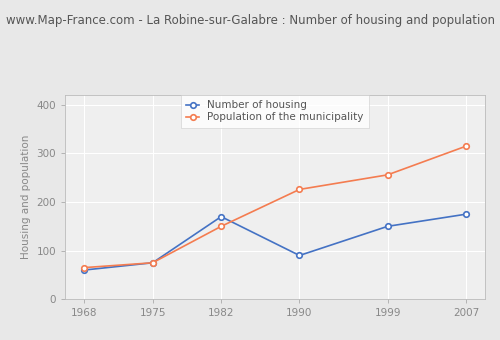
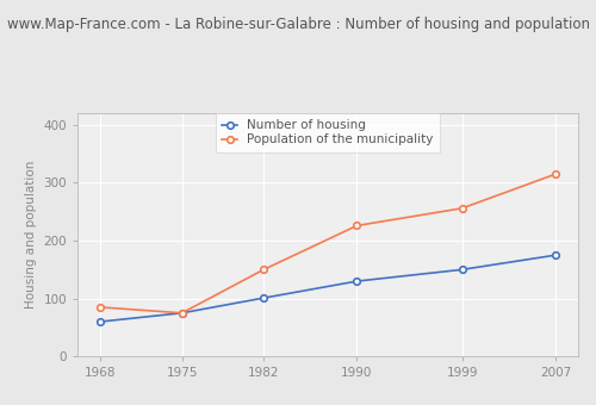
Population of the municipality/1968: 65 -> 85
Number of housing/1982: 170 -> 101
Number of housing/1990: 90 -> 130
